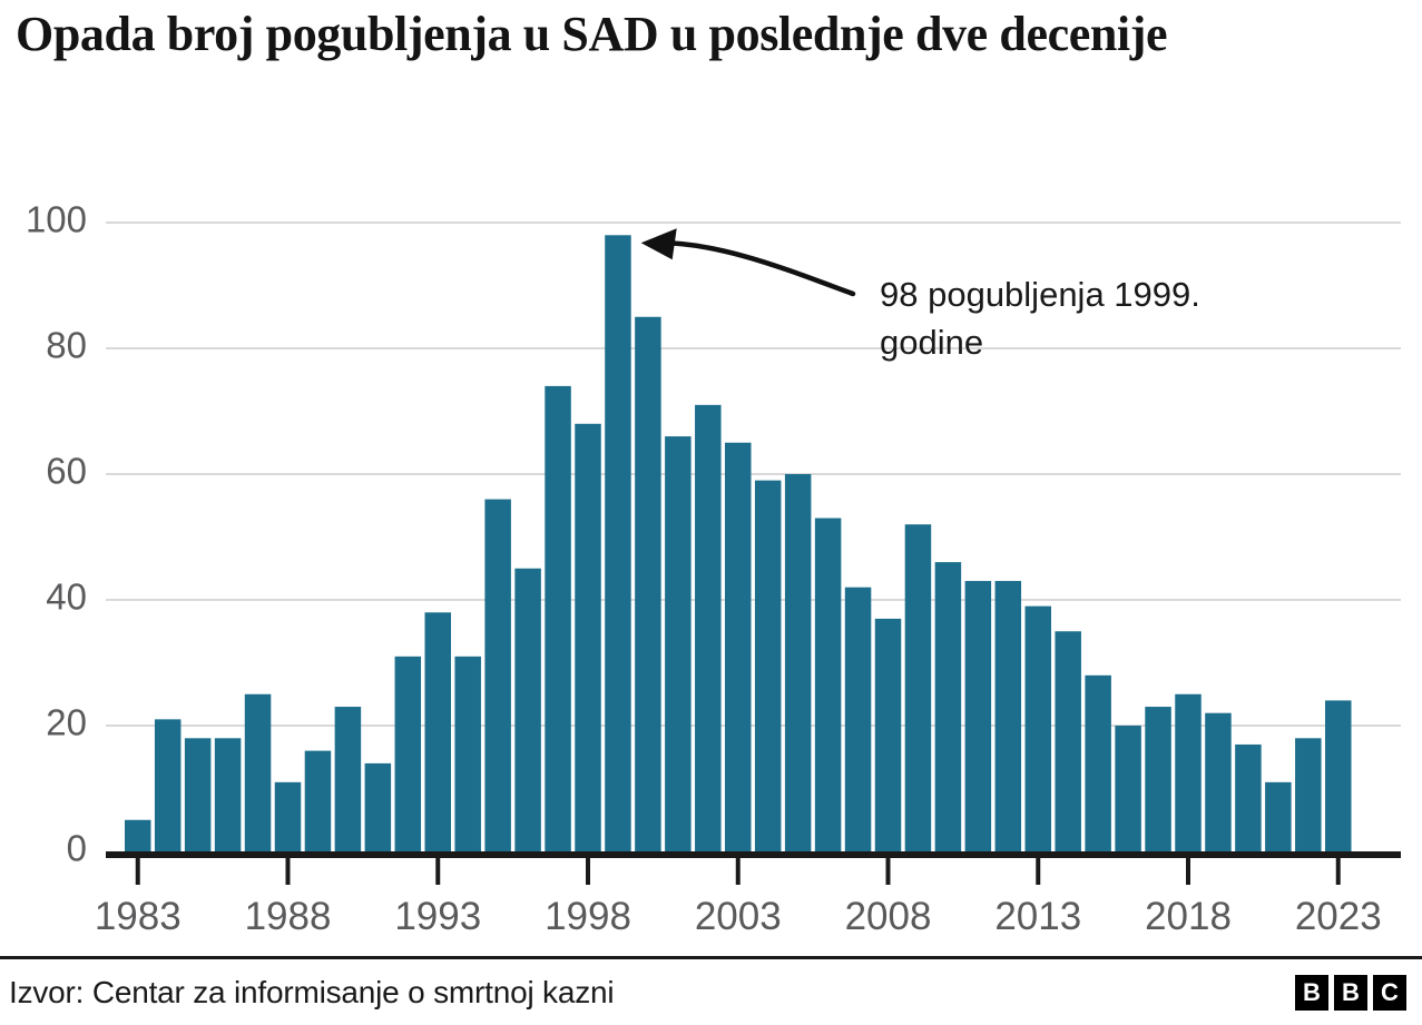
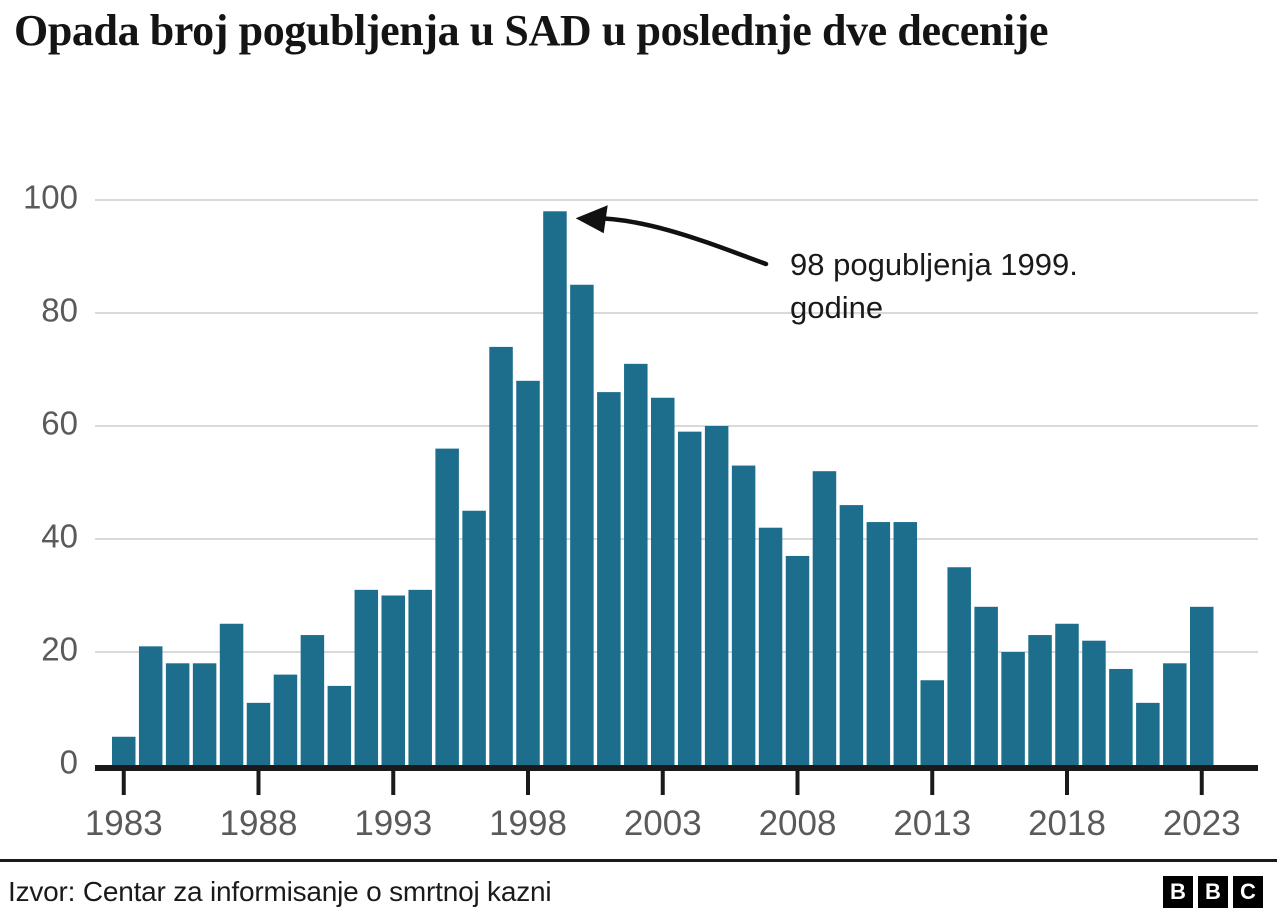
1993: 38 -> 30
2013: 39 -> 15
2023: 24 -> 28
